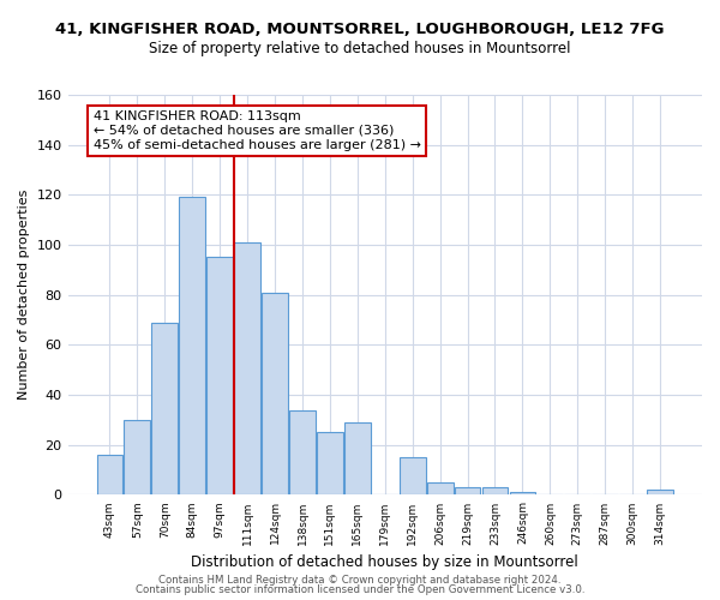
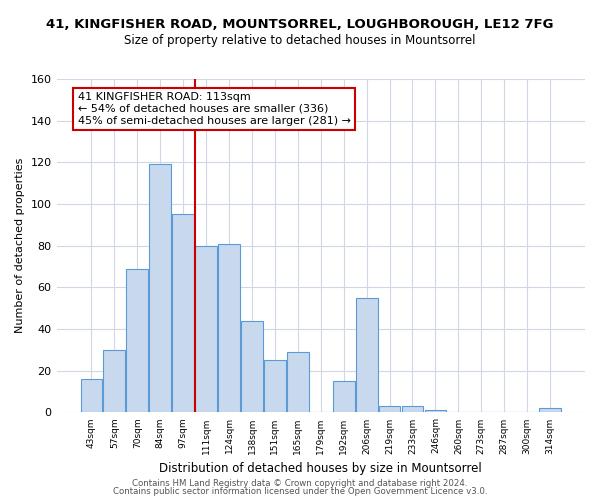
111sqm: 101 -> 80
138sqm: 34 -> 44
206sqm: 5 -> 55
